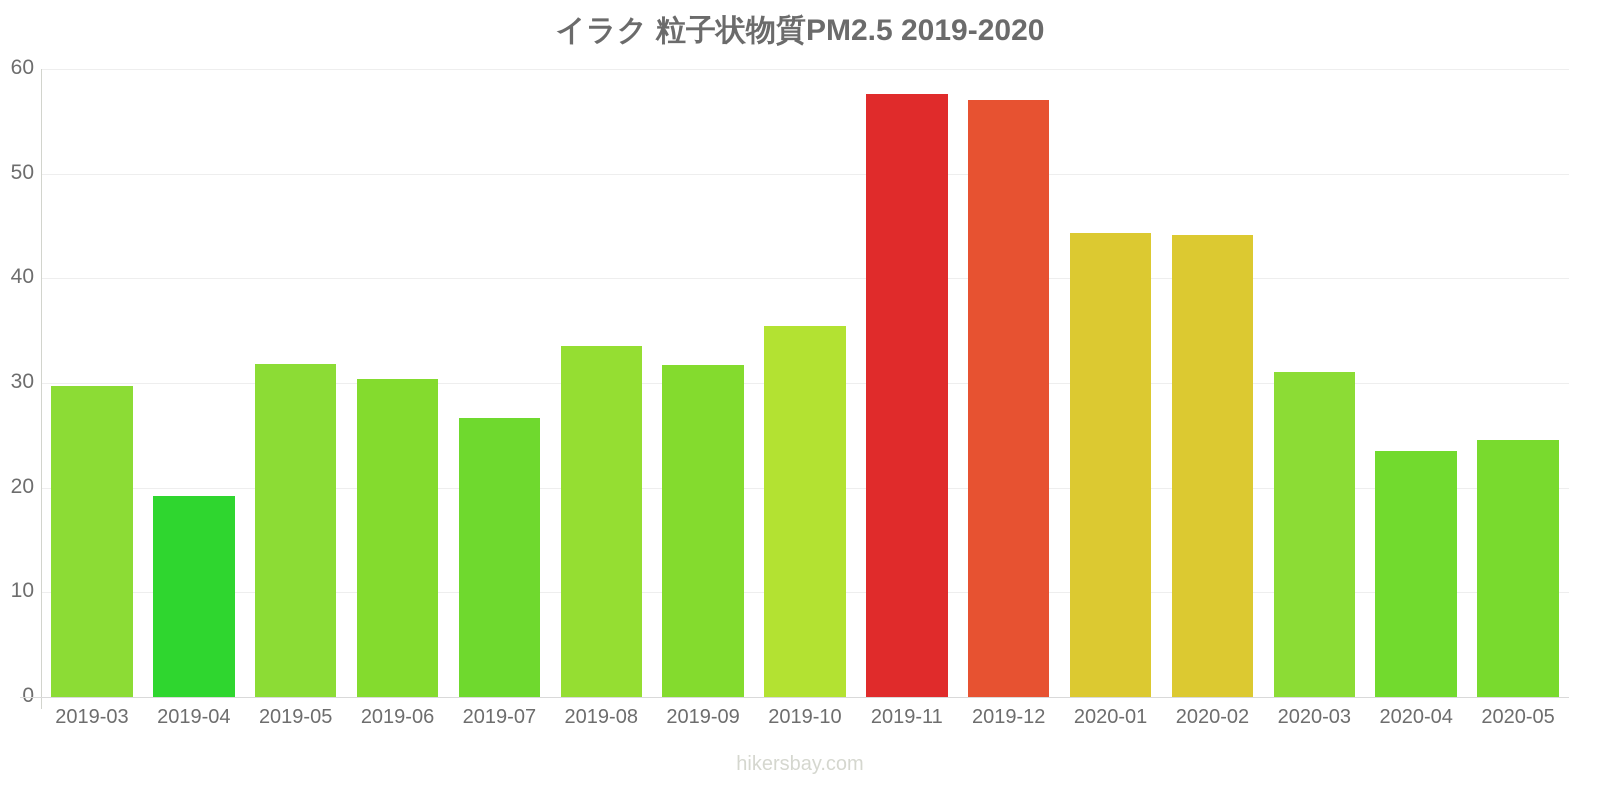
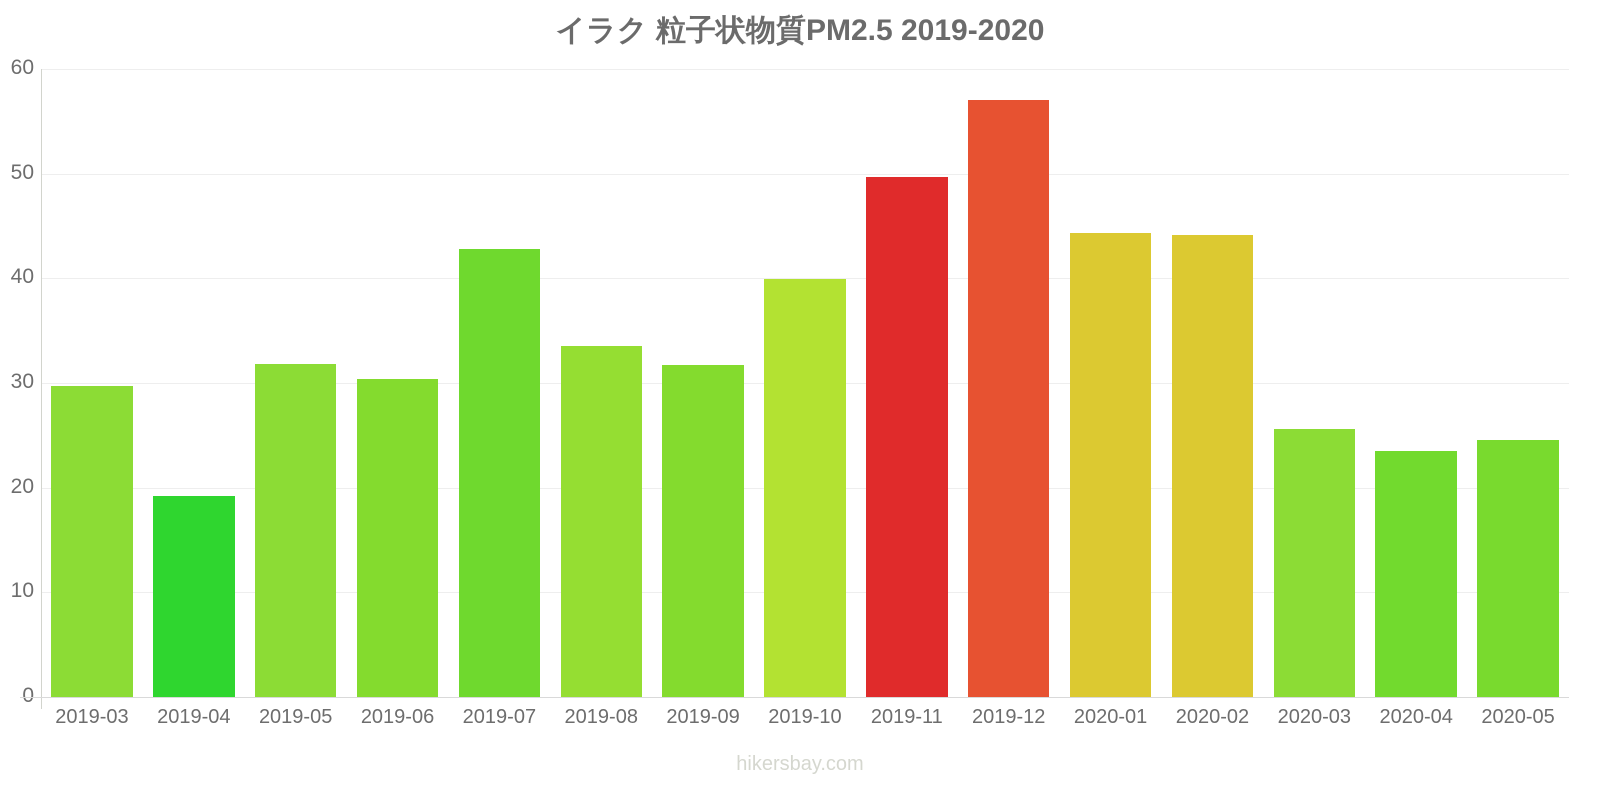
2019-07: 26.7 -> 42.8
2019-10: 35.4 -> 39.9
2019-11: 57.6 -> 49.7
2020-03: 31.1 -> 25.6
